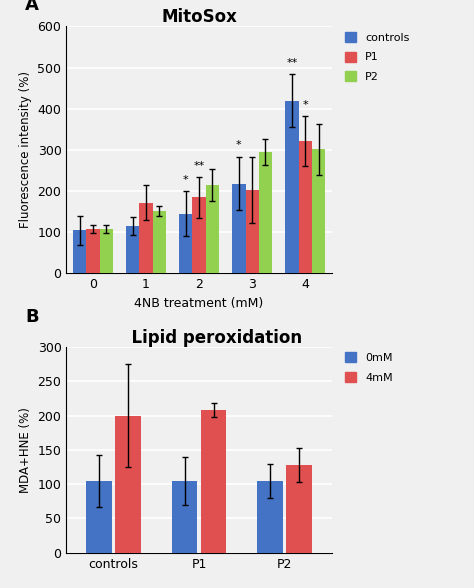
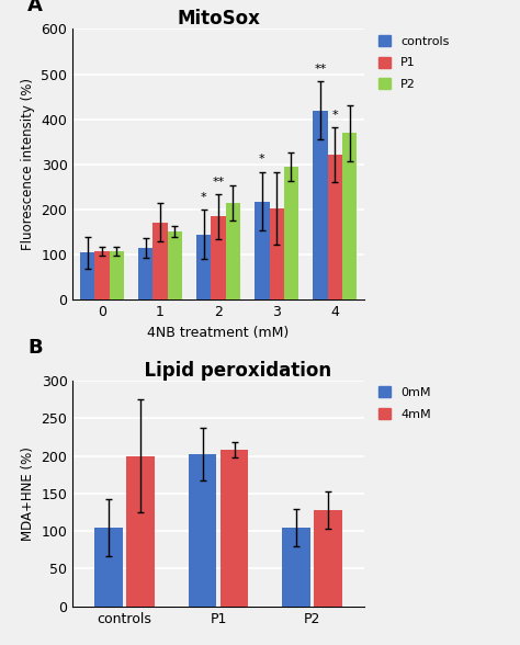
MitoSox/P2/4: 302 -> 370
Lipid peroxidation/0mM/P1: 105 -> 202
